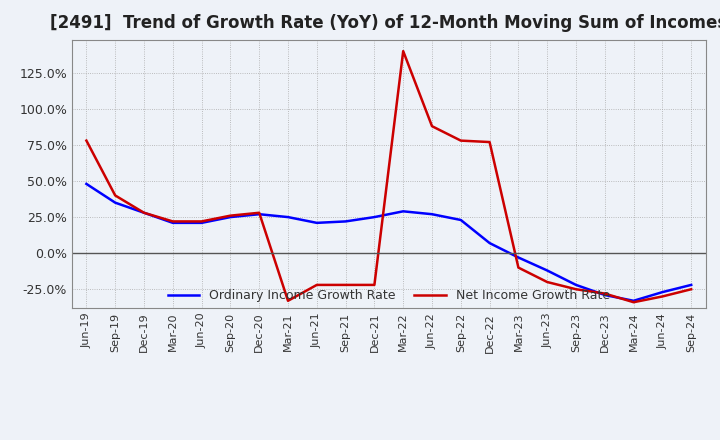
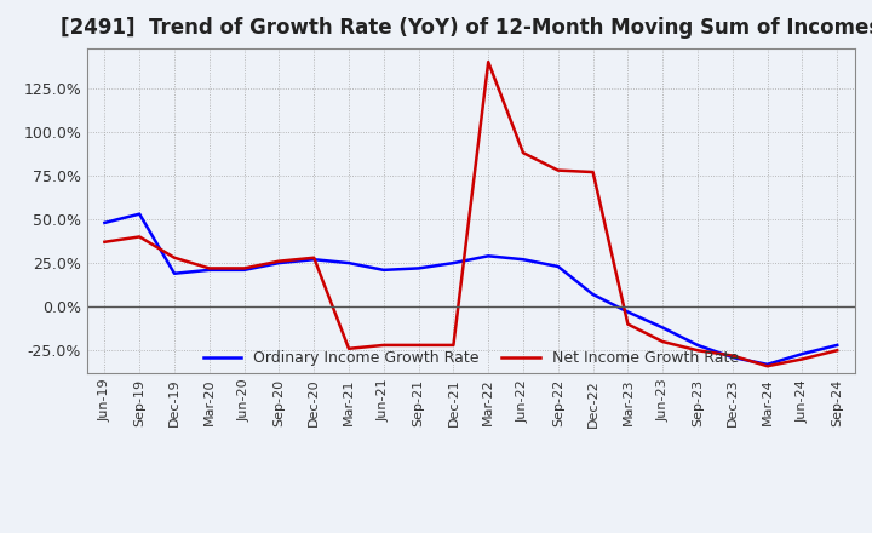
Net Income Growth Rate/Jun-19: 78% -> 37%
Ordinary Income Growth Rate/Sep-19: 35% -> 53%
Ordinary Income Growth Rate/Dec-19: 28% -> 19%
Net Income Growth Rate/Mar-21: -33% -> -24%
